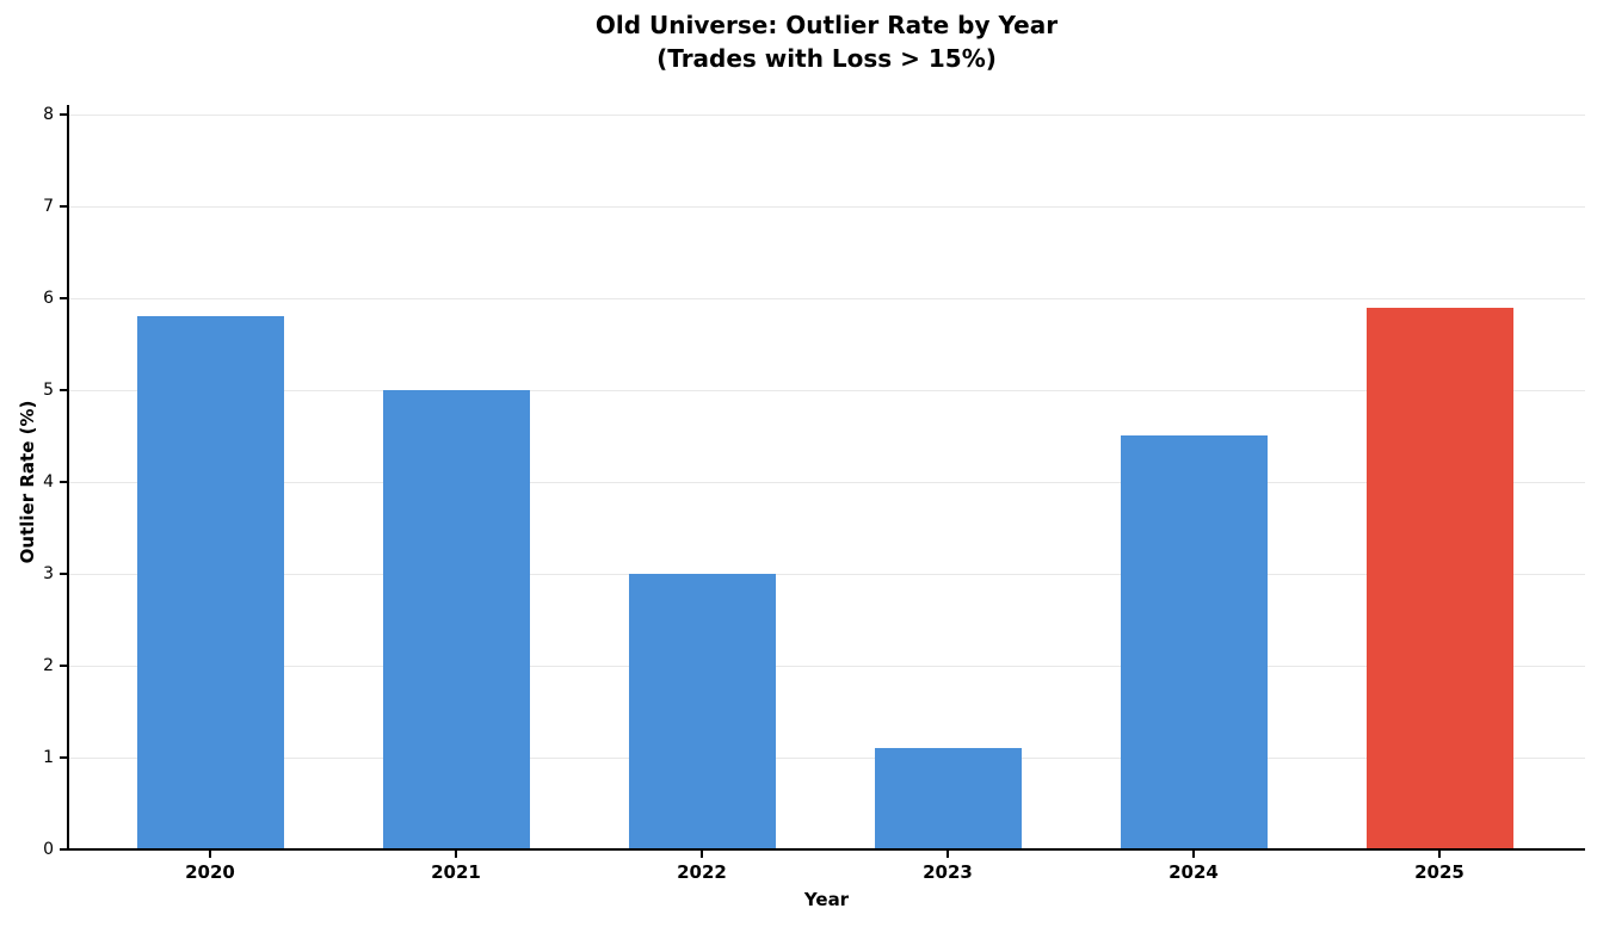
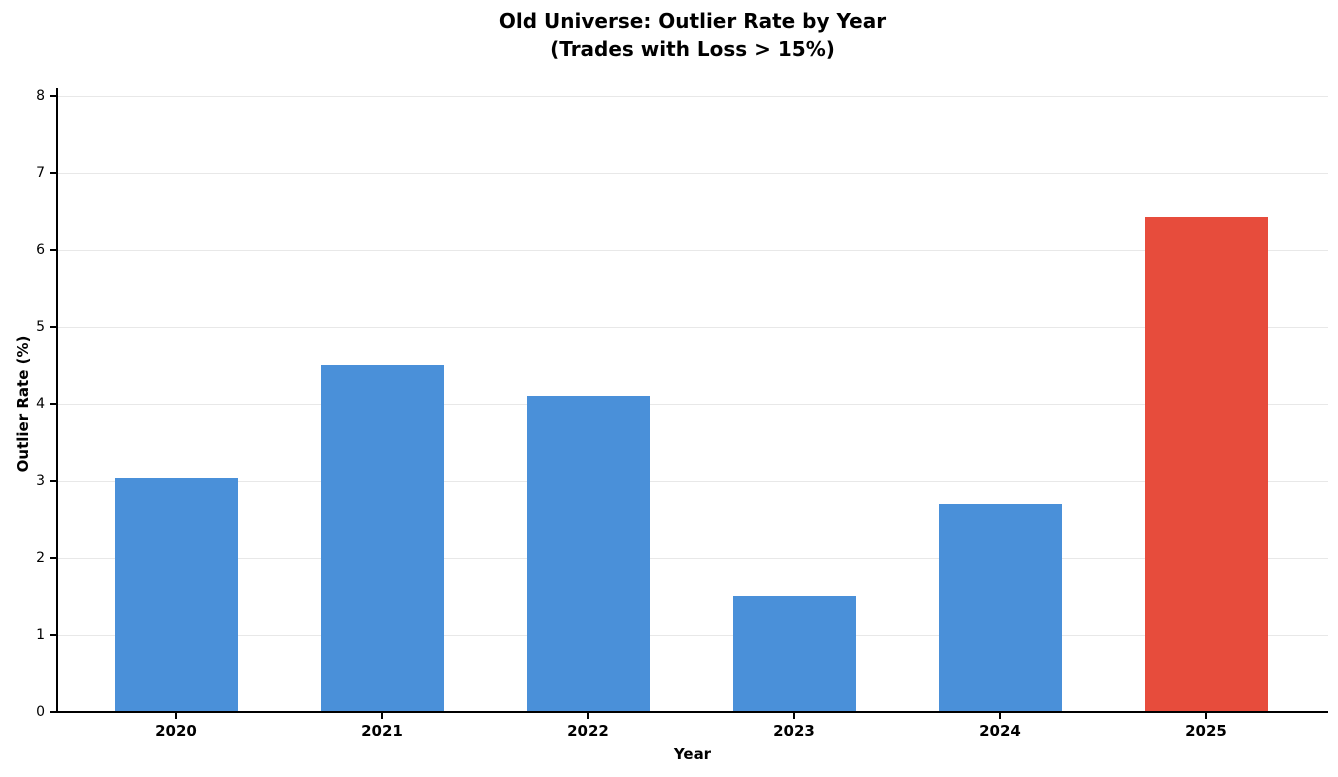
2020: 5.8 -> 3.0
2021: 5.0 -> 4.5
2022: 3.0 -> 4.1
2023: 1.1 -> 1.5
2024: 4.5 -> 2.7
2025: 5.9 -> 6.4
